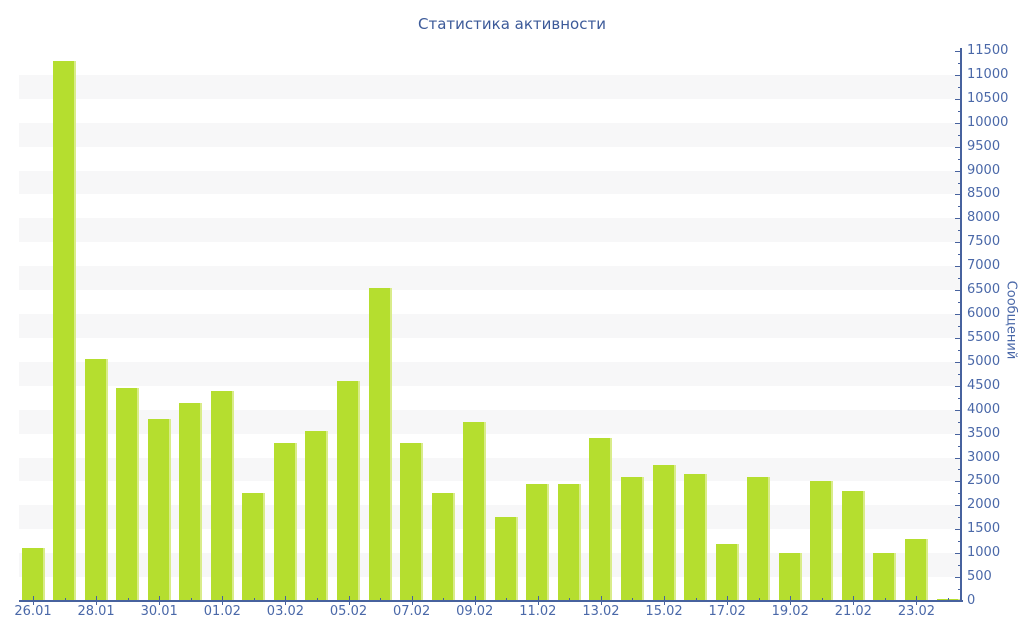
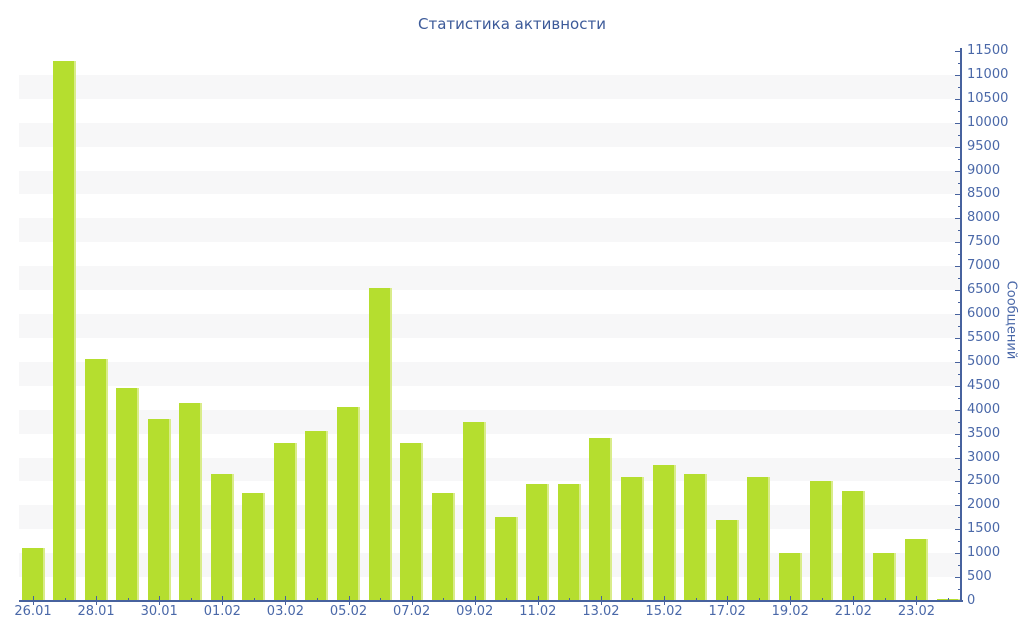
01.02: 4400 -> 2600
05.02: 4600 -> 4000
17.02: 1200 -> 1700
